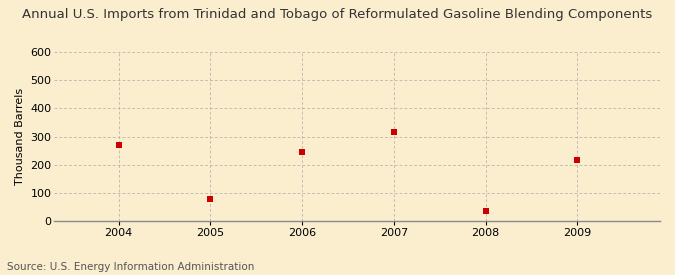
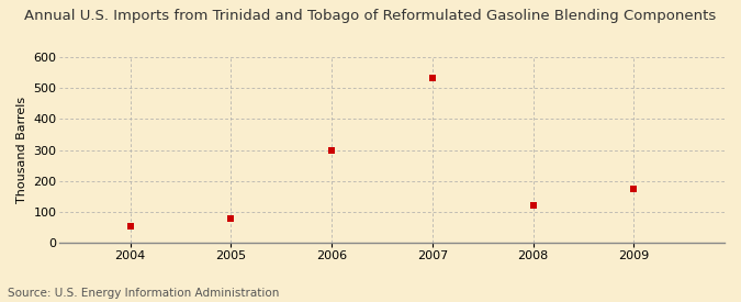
2004: 270 -> 52
2006: 245 -> 300
2007: 315 -> 534
2008: 35 -> 120
2009: 215 -> 174
